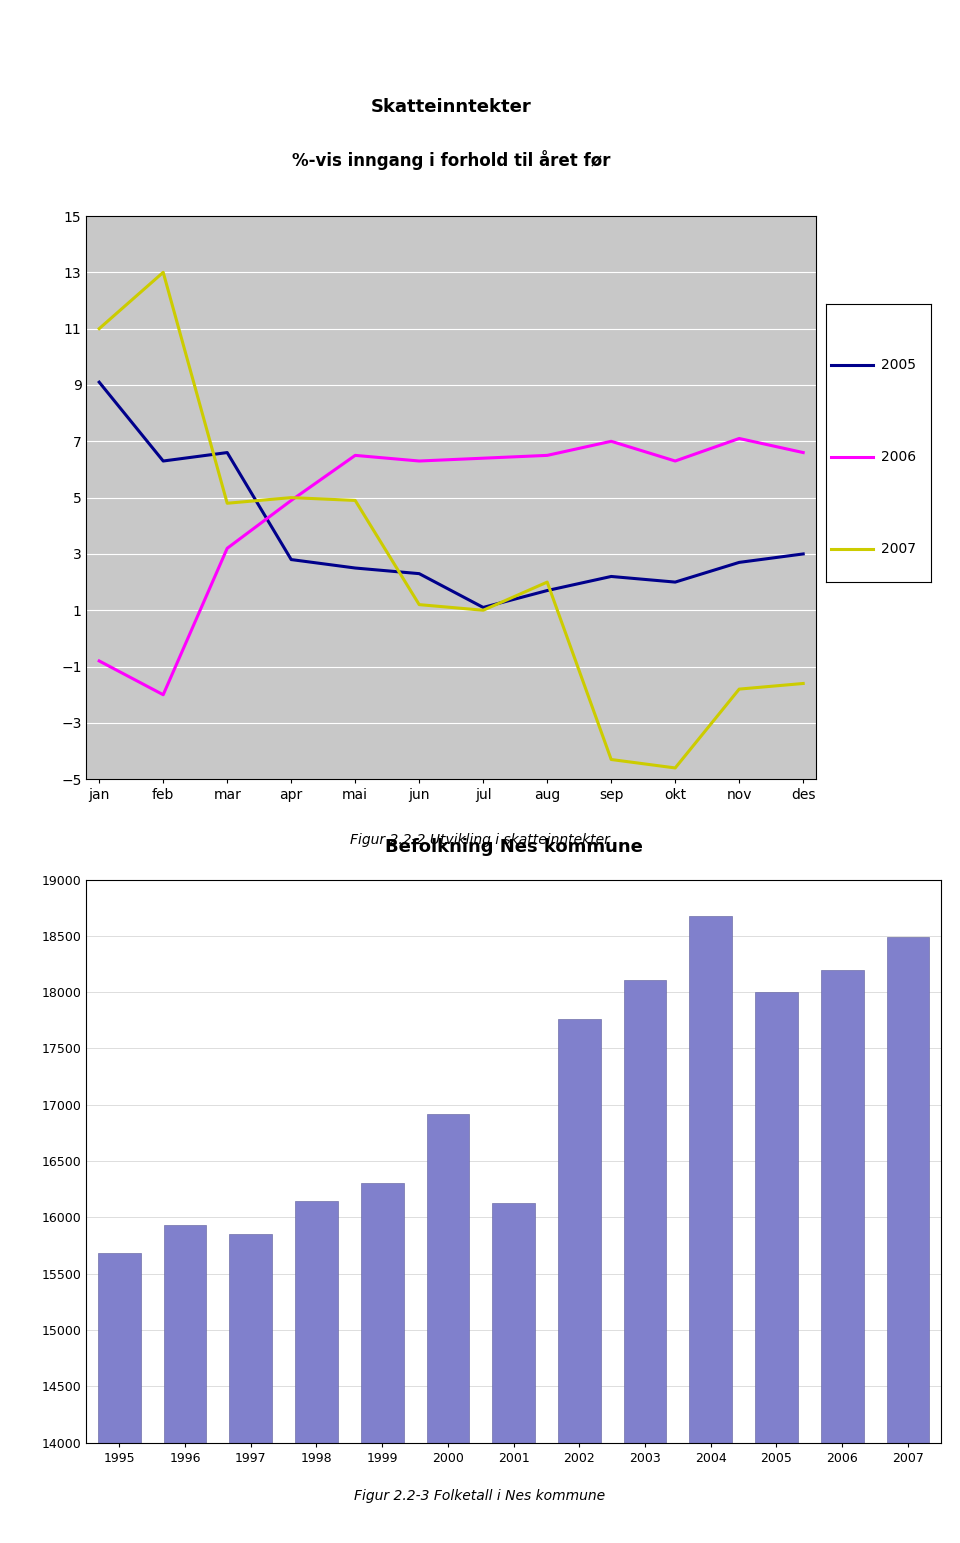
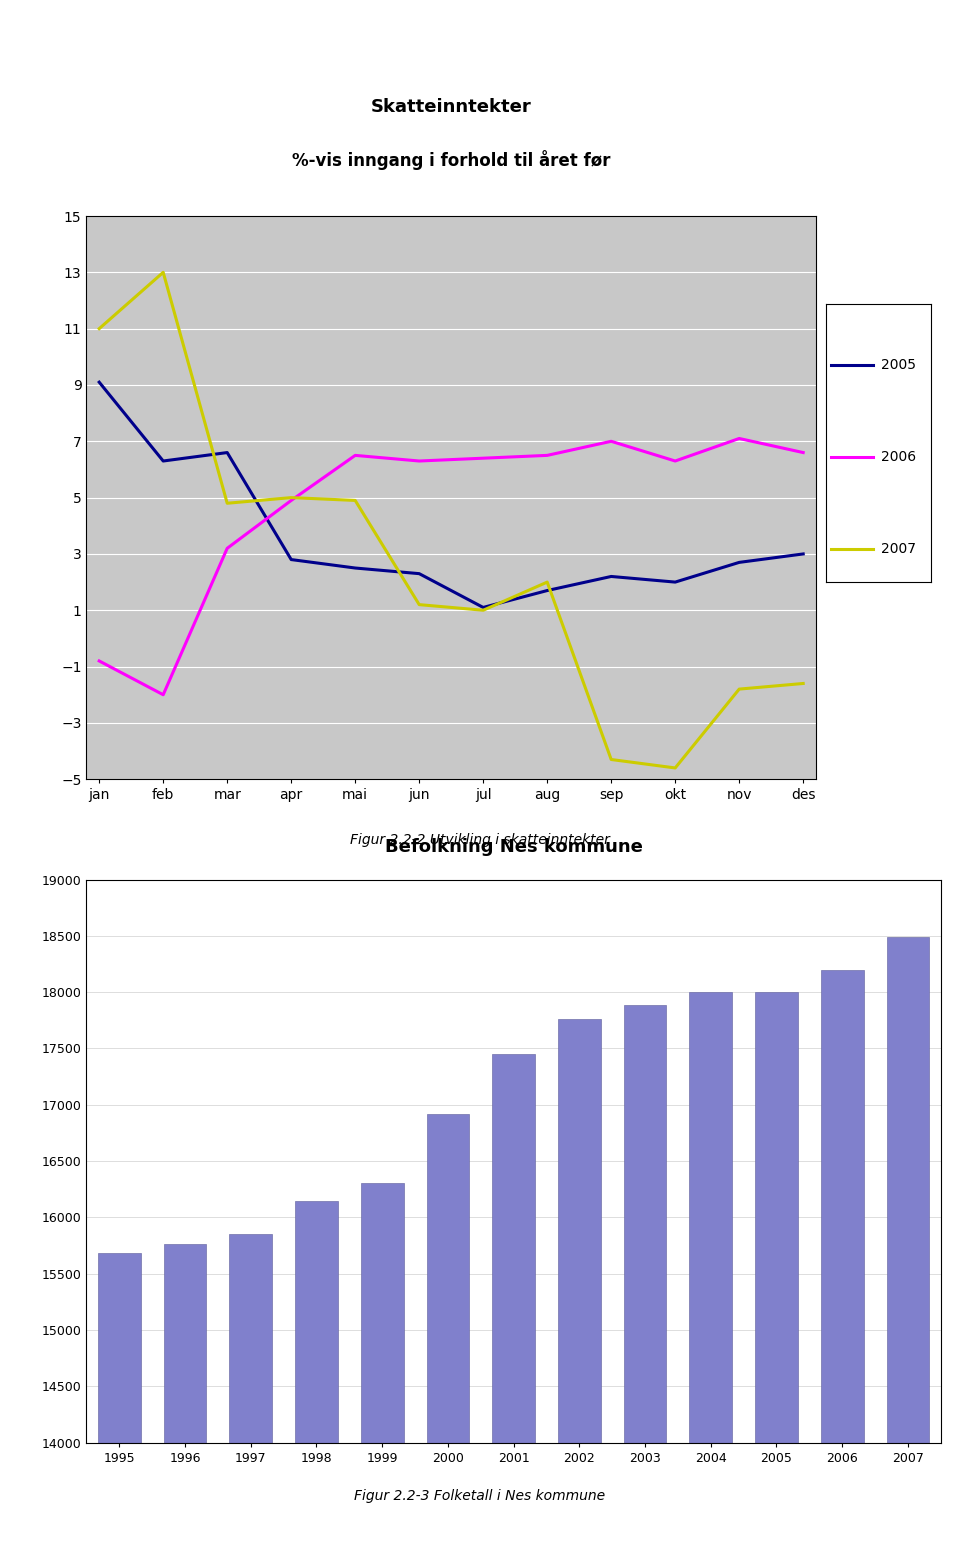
1996: 15930 -> 15760
2001: 16130 -> 17450
2003: 18110 -> 17890
2004: 18680 -> 18000
